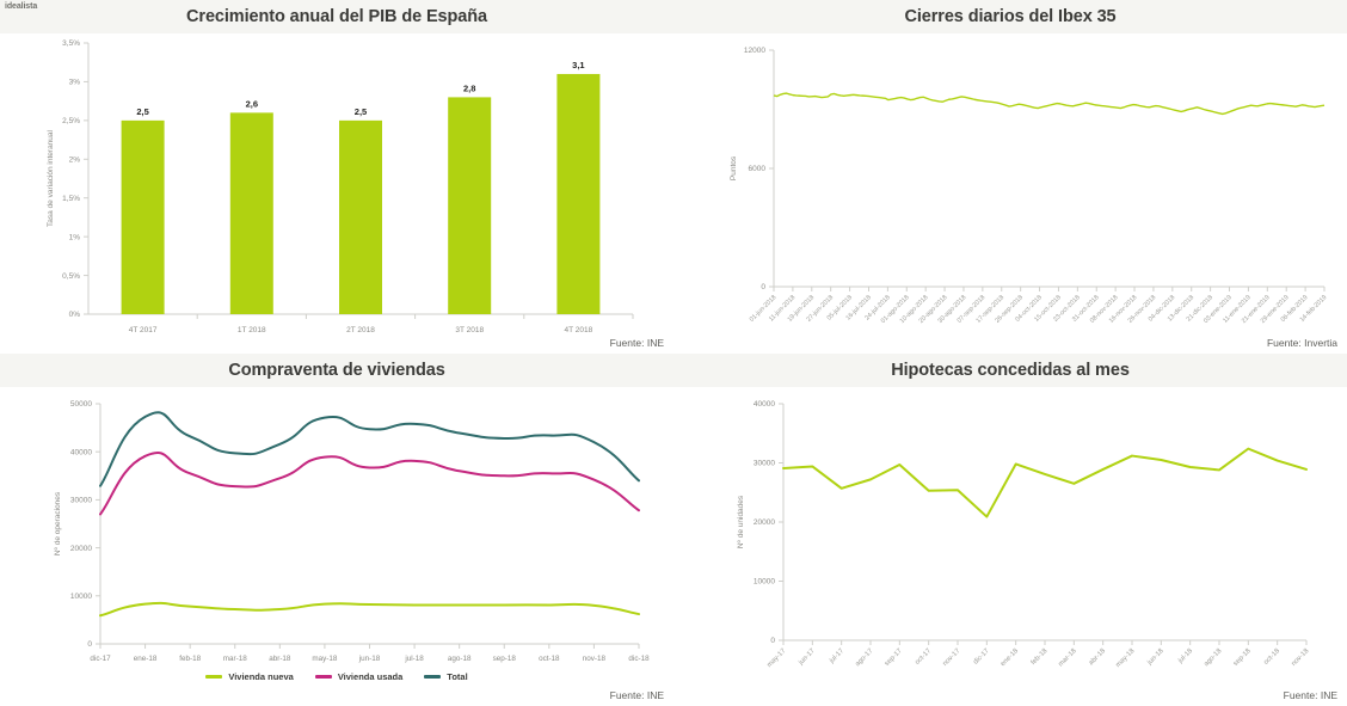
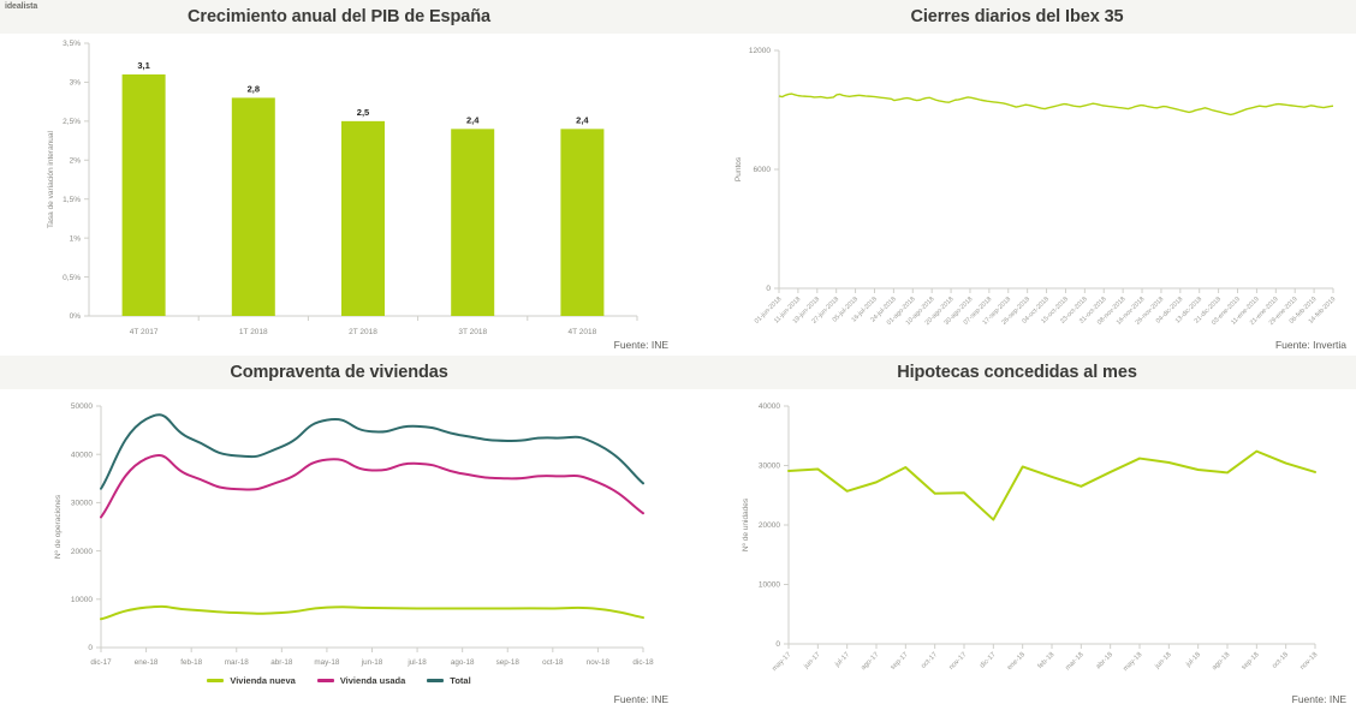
Crecimiento anual del PIB de España/4T 2017: 2,5 -> 3,1
Crecimiento anual del PIB de España/1T 2018: 2,6 -> 2,8
Crecimiento anual del PIB de España/3T 2018: 2,8 -> 2,4
Crecimiento anual del PIB de España/4T 2018: 3,1 -> 2,4
